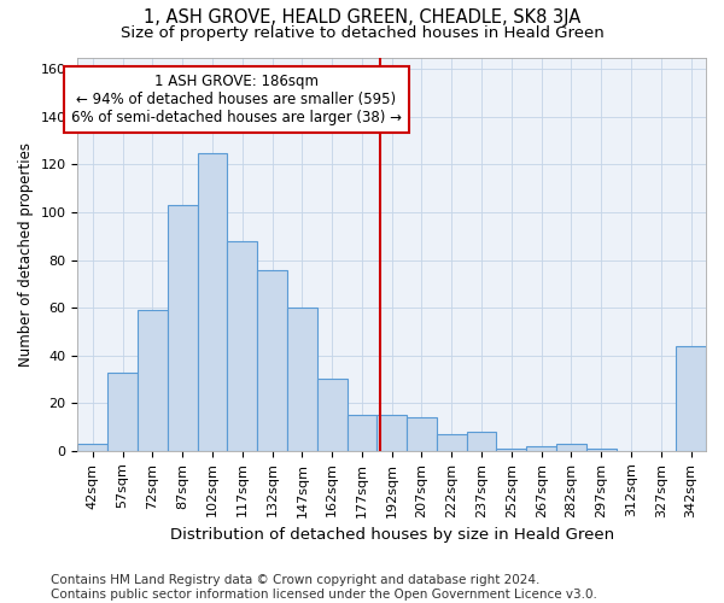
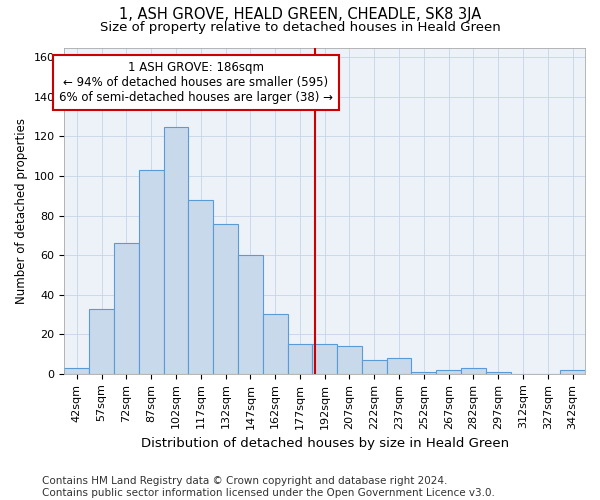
72sqm: 59 -> 66
342sqm: 44 -> 2
